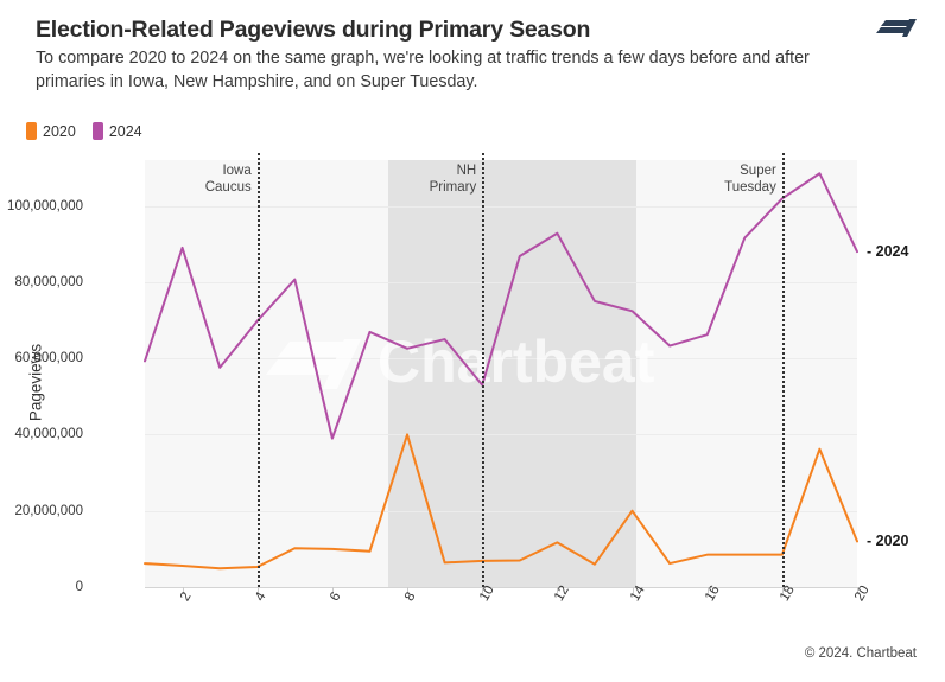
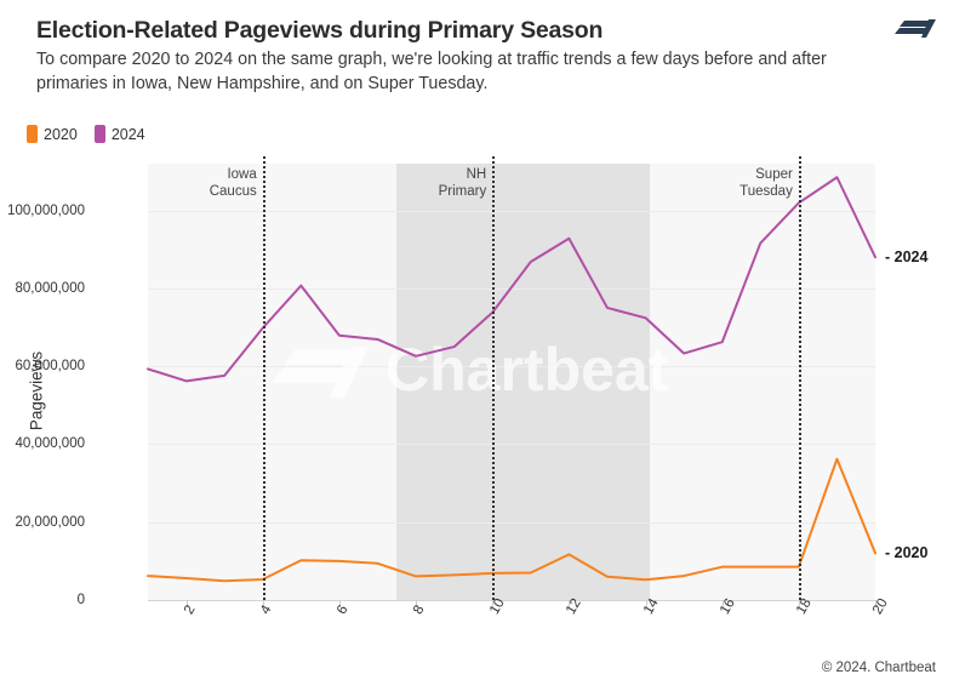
2024/2: 89000000 -> 56000000
2024/6: 39000000 -> 68000000
2020/8: 40000000 -> 6000000
2024/10: 53000000 -> 74000000
2020/14: 20000000 -> 5000000
